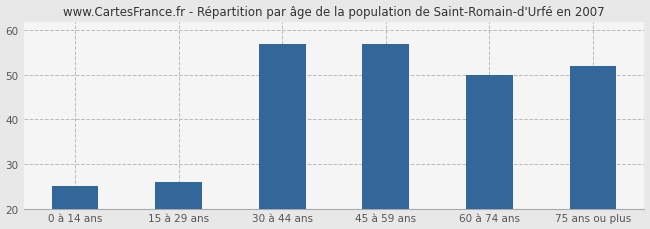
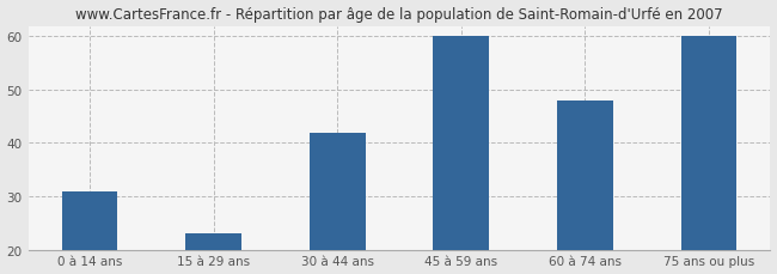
0 à 14 ans: 25 -> 31
15 à 29 ans: 26 -> 23
30 à 44 ans: 57 -> 42
45 à 59 ans: 57 -> 60
60 à 74 ans: 50 -> 48
75 ans ou plus: 52 -> 60
